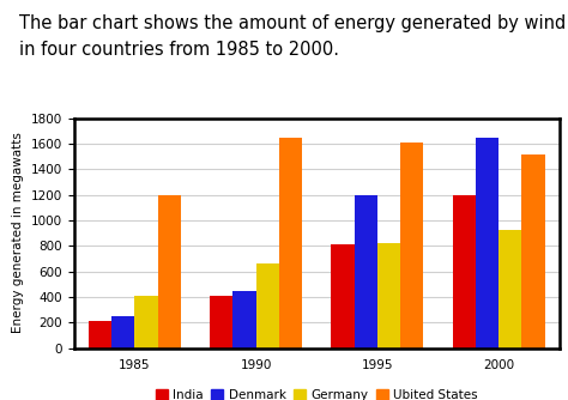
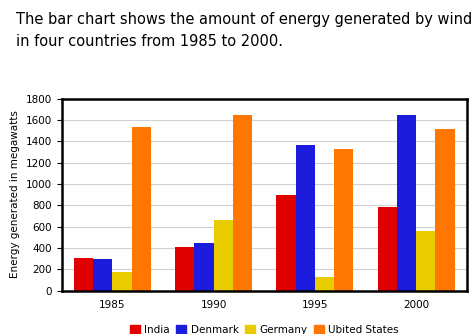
India/1985: 210 -> 310
Denmark/1985: 240 -> 300
Germany/1985: 410 -> 170
Ubited States/1985: 1200 -> 1530
India/1995: 810 -> 900
Denmark/1995: 1200 -> 1360
Germany/1995: 820 -> 130
Ubited States/1995: 1610 -> 1330
India/2000: 1200 -> 780
Germany/2000: 920 -> 560
